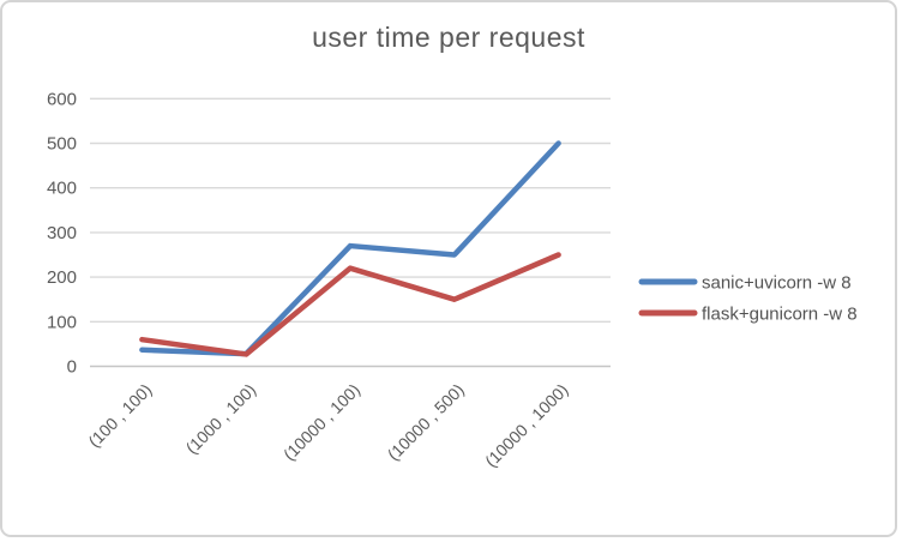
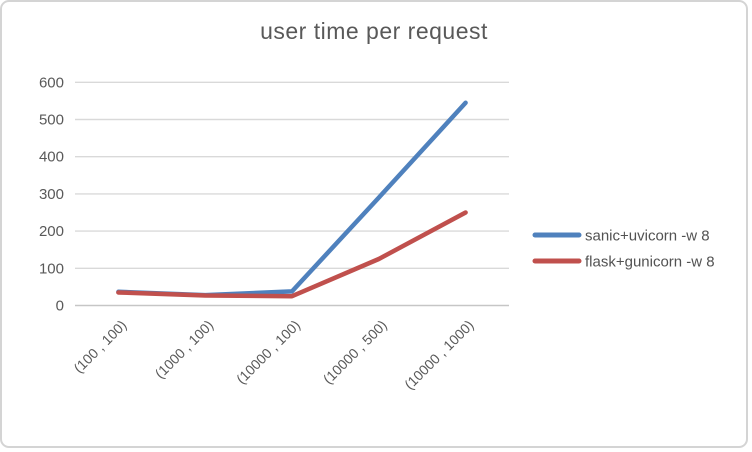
flask+gunicorn -w 8/(100 , 100): 60 -> 40
sanic+uvicorn -w 8/(10000 , 100): 270 -> 40
flask+gunicorn -w 8/(10000 , 100): 220 -> 20
sanic+uvicorn -w 8/(10000 , 500): 250 -> 290
flask+gunicorn -w 8/(10000 , 500): 150 -> 120
sanic+uvicorn -w 8/(10000 , 1000): 500 -> 540
